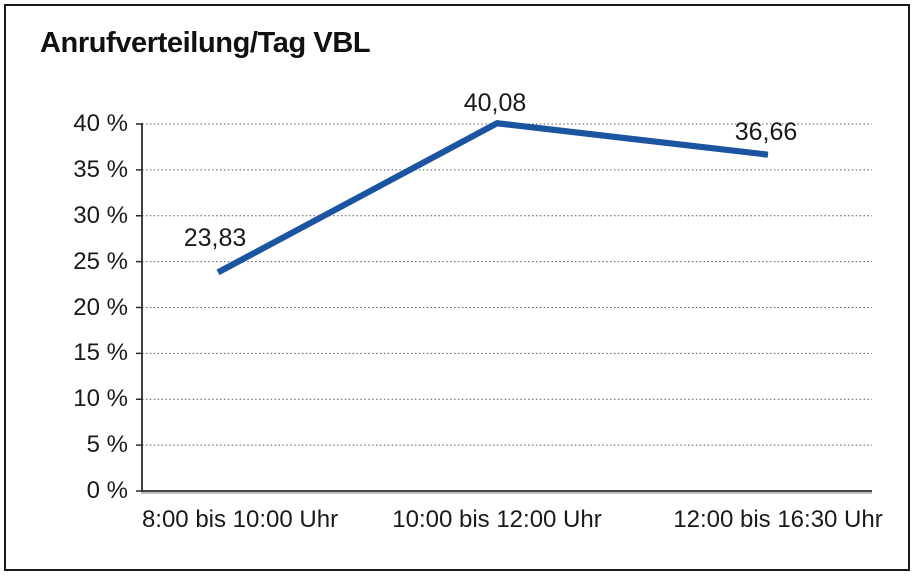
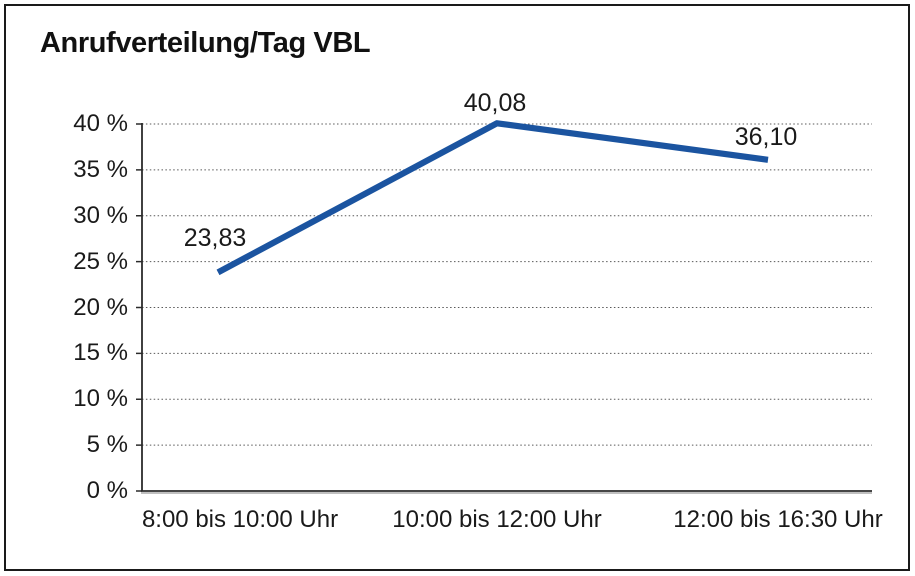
12:00 bis 16:30 Uhr: 36,66 -> 36,10
